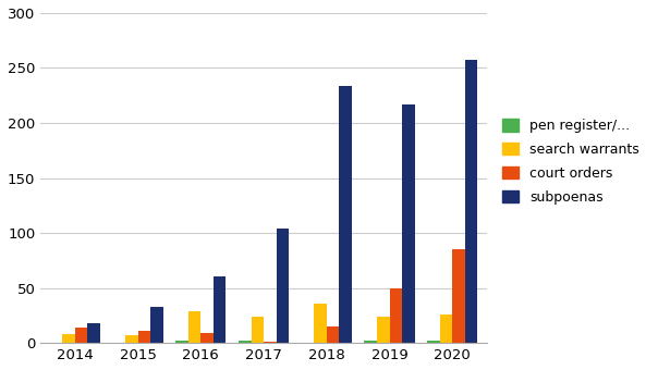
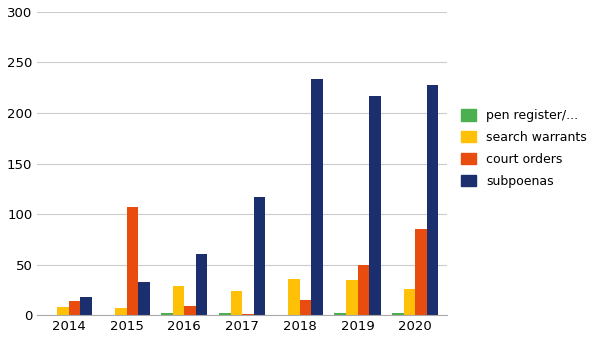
court orders/2015: 11 -> 107
subpoenas/2017: 104 -> 117
search warrants/2019: 24 -> 35
subpoenas/2020: 257 -> 228
